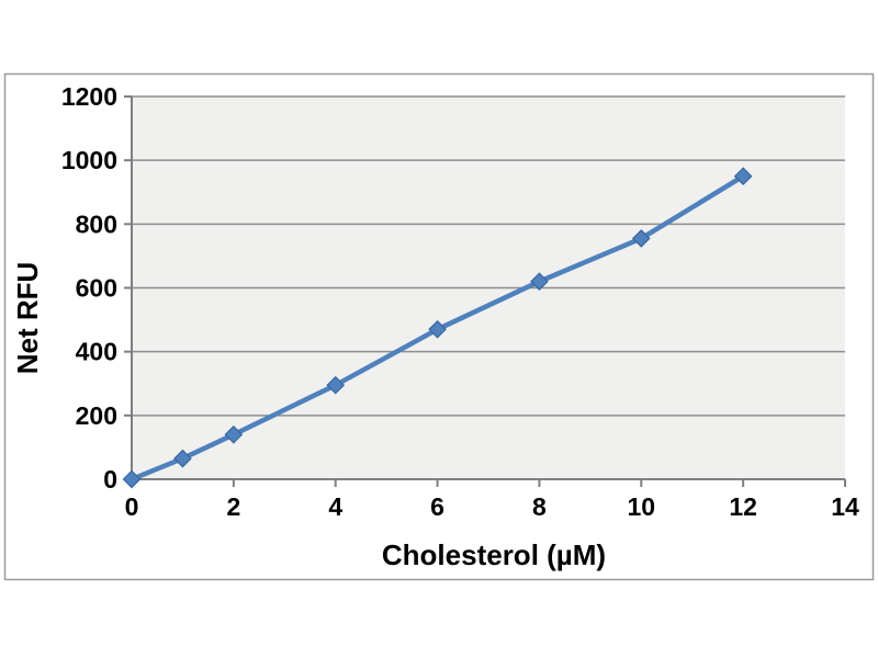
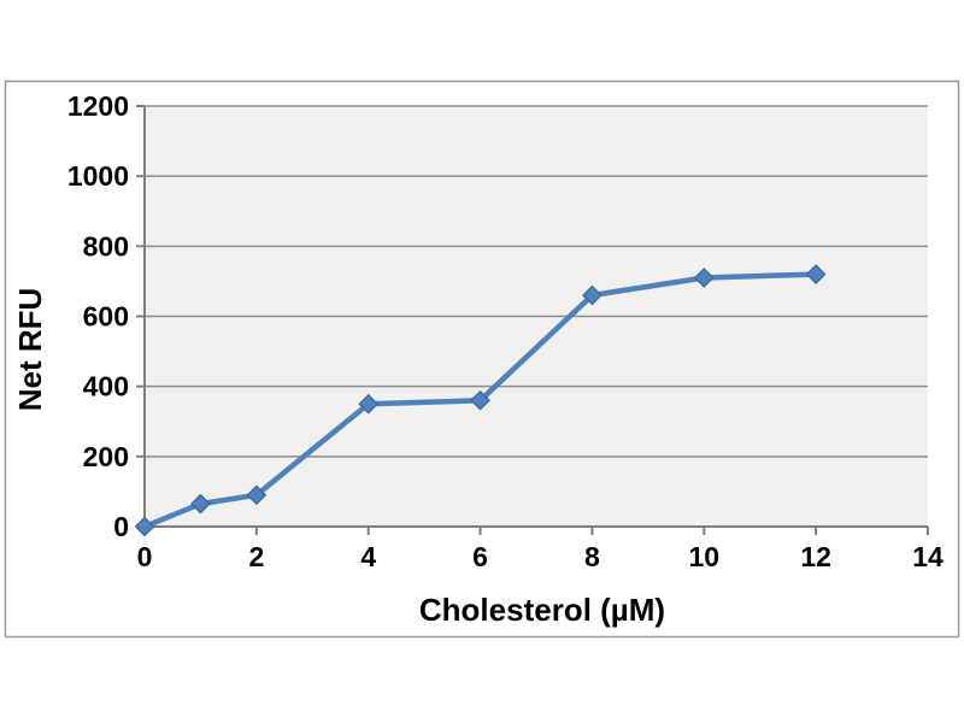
2: 140 -> 90
4: 300 -> 350
6: 470 -> 360
8: 620 -> 660
10: 760 -> 710
12: 950 -> 720
